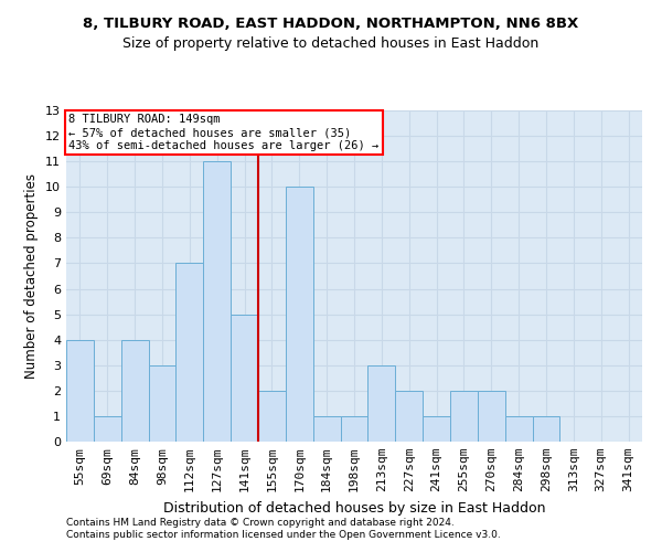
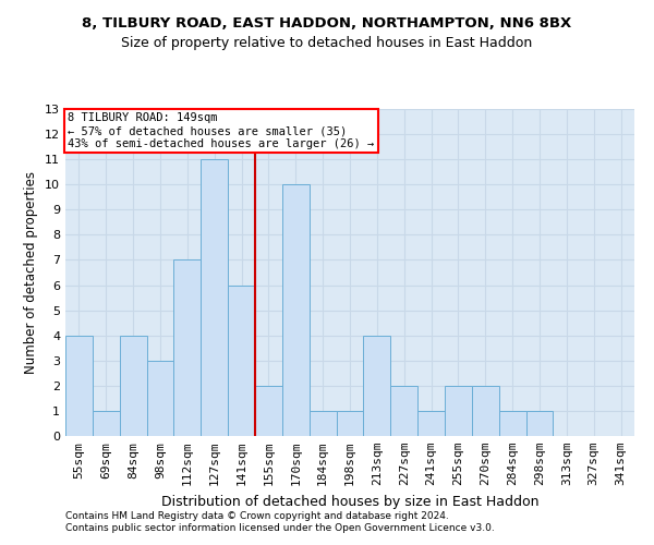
141sqm: 5 -> 6
213sqm: 3 -> 4
